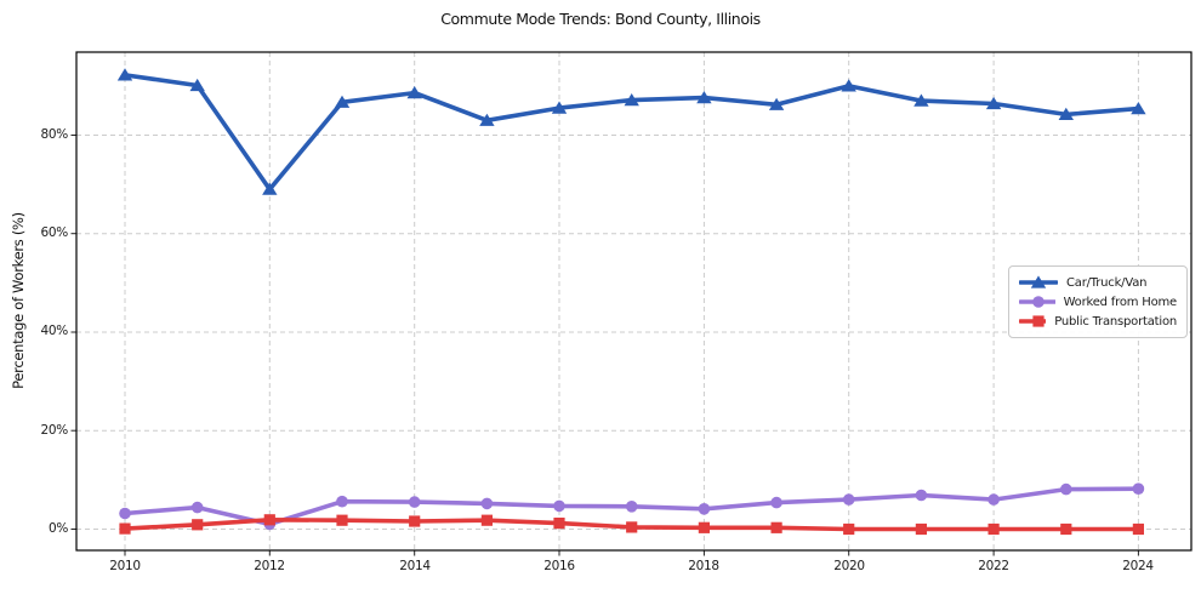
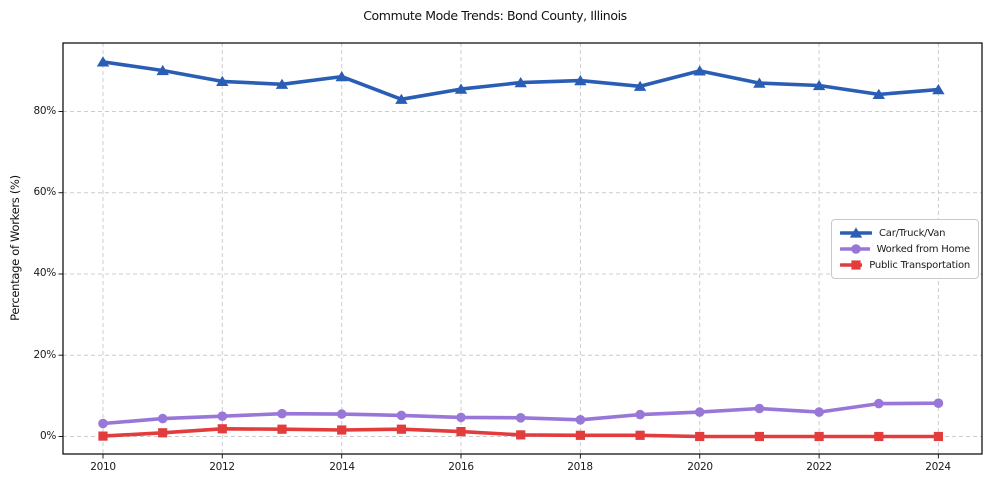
Car/Truck/Van/2012: 69% -> 87%
Worked from Home/2012: 1% -> 5%
